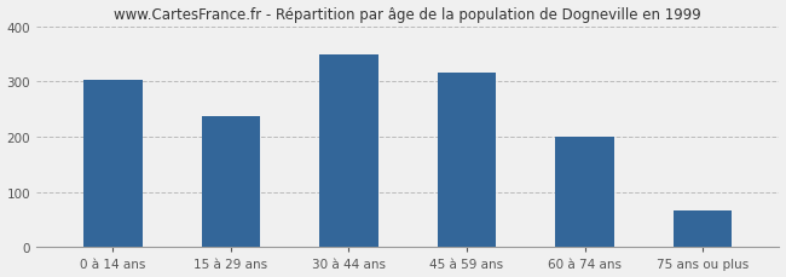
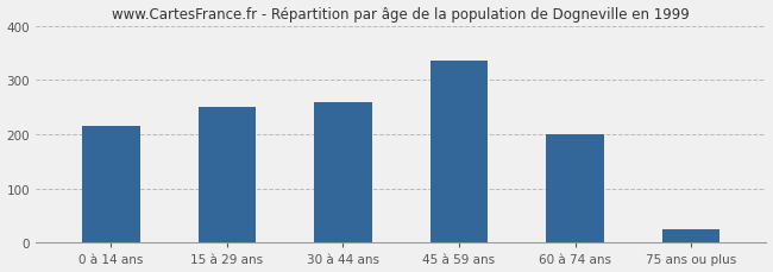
0 à 14 ans: 303 -> 215
15 à 29 ans: 238 -> 250
30 à 44 ans: 348 -> 260
45 à 59 ans: 315 -> 335
75 ans ou plus: 67 -> 25
